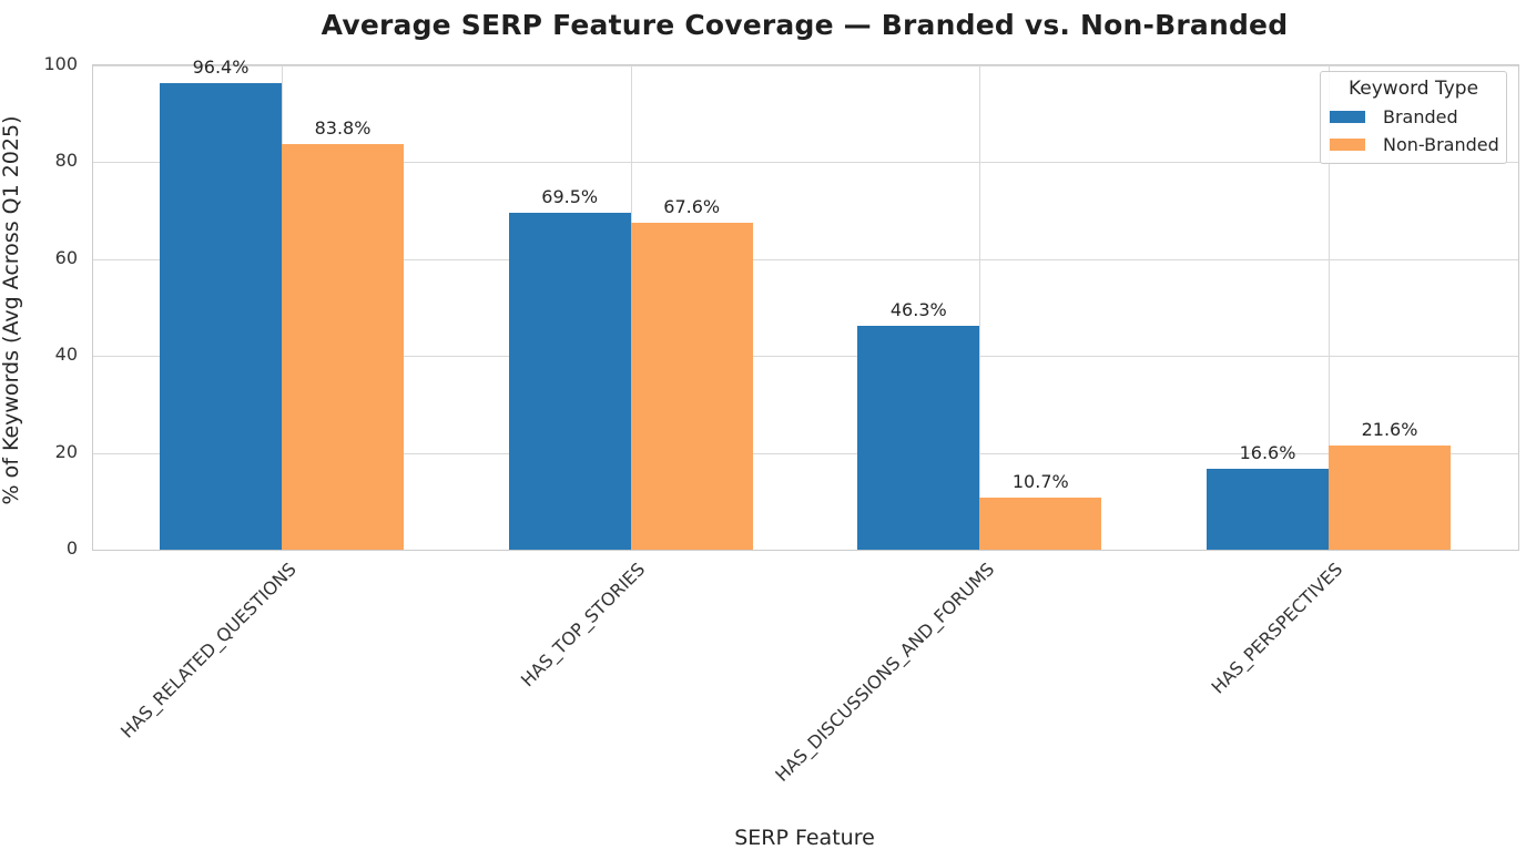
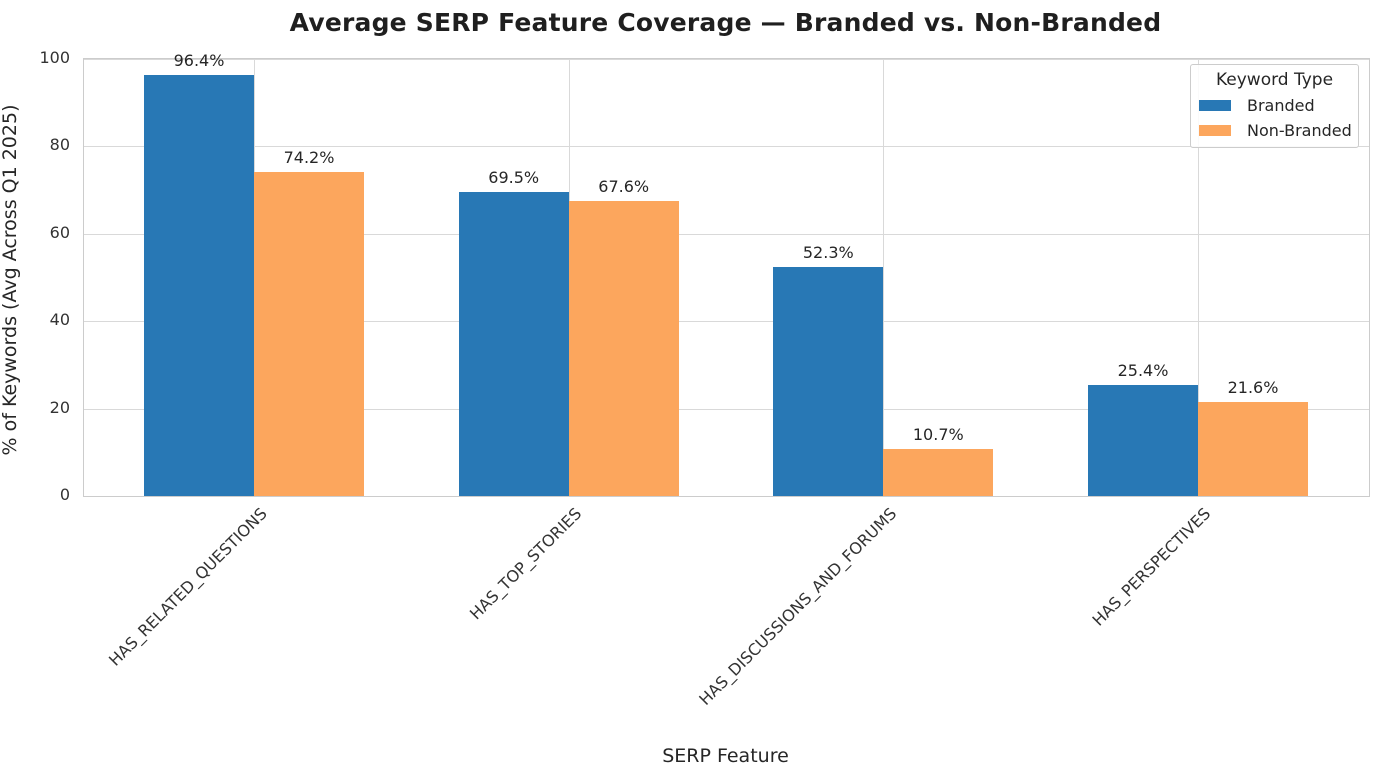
Non-Branded/HAS_RELATED_QUESTIONS: 83.8% -> 74.2%
Branded/HAS_DISCUSSIONS_AND_FORUMS: 46.3% -> 52.3%
Branded/HAS_PERSPECTIVES: 16.6% -> 25.4%
